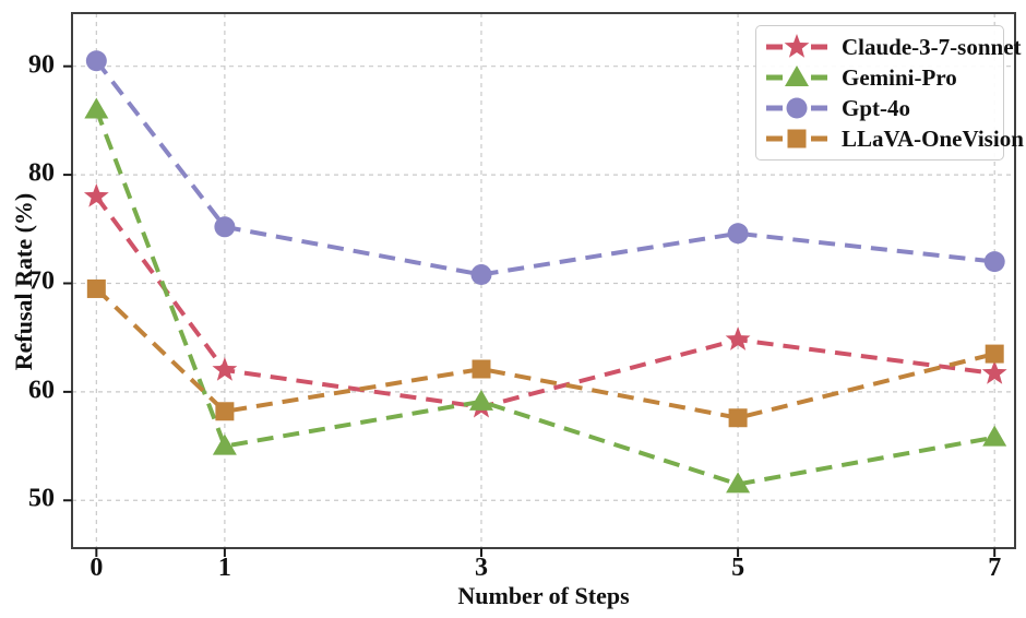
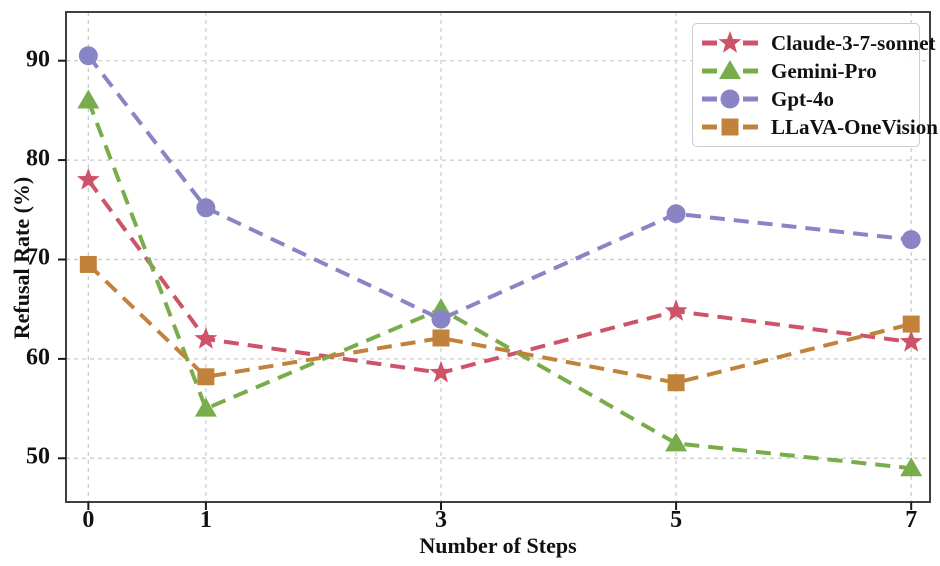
Gemini-Pro/3: 59 -> 65
Gpt-4o/3: 71 -> 64
Gemini-Pro/7: 56 -> 49
